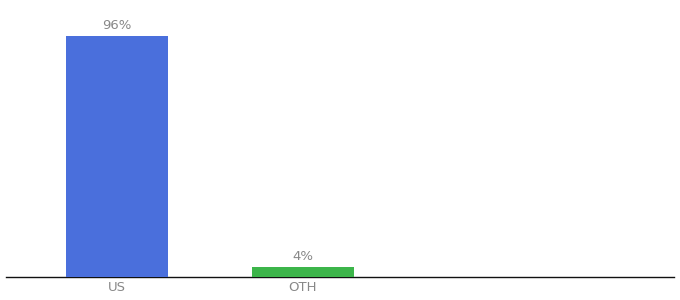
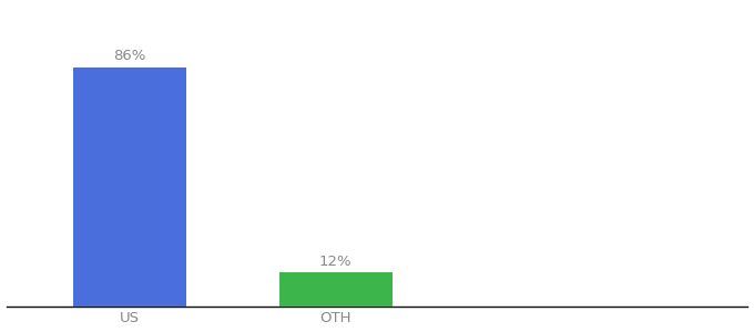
US: 96% -> 86%
OTH: 4% -> 12%
